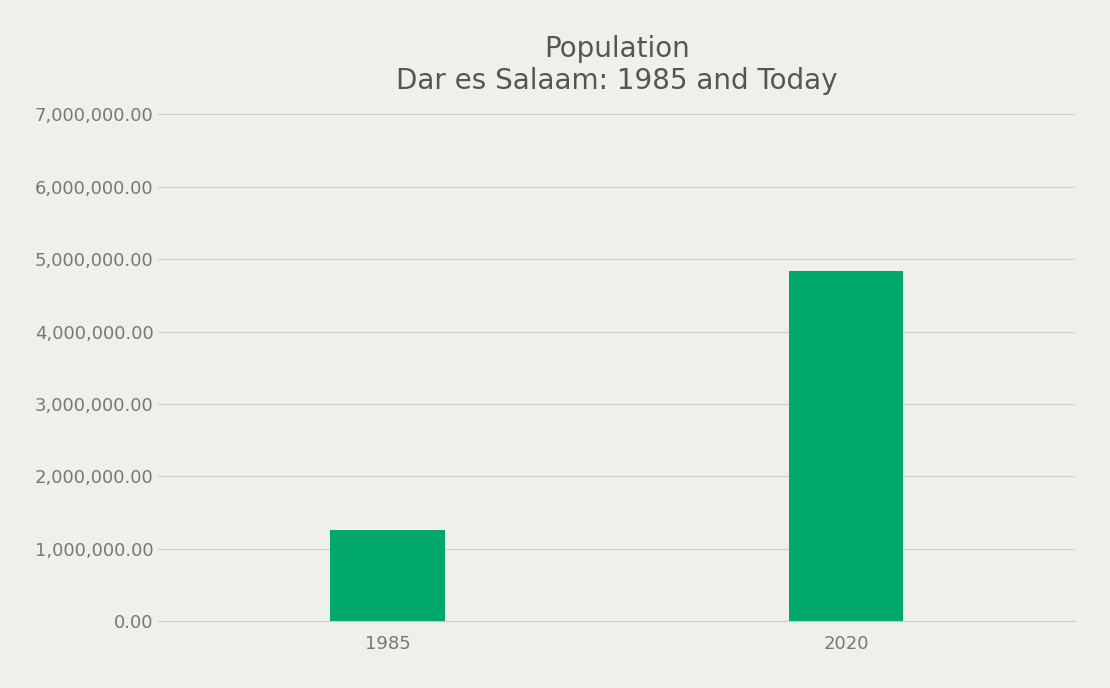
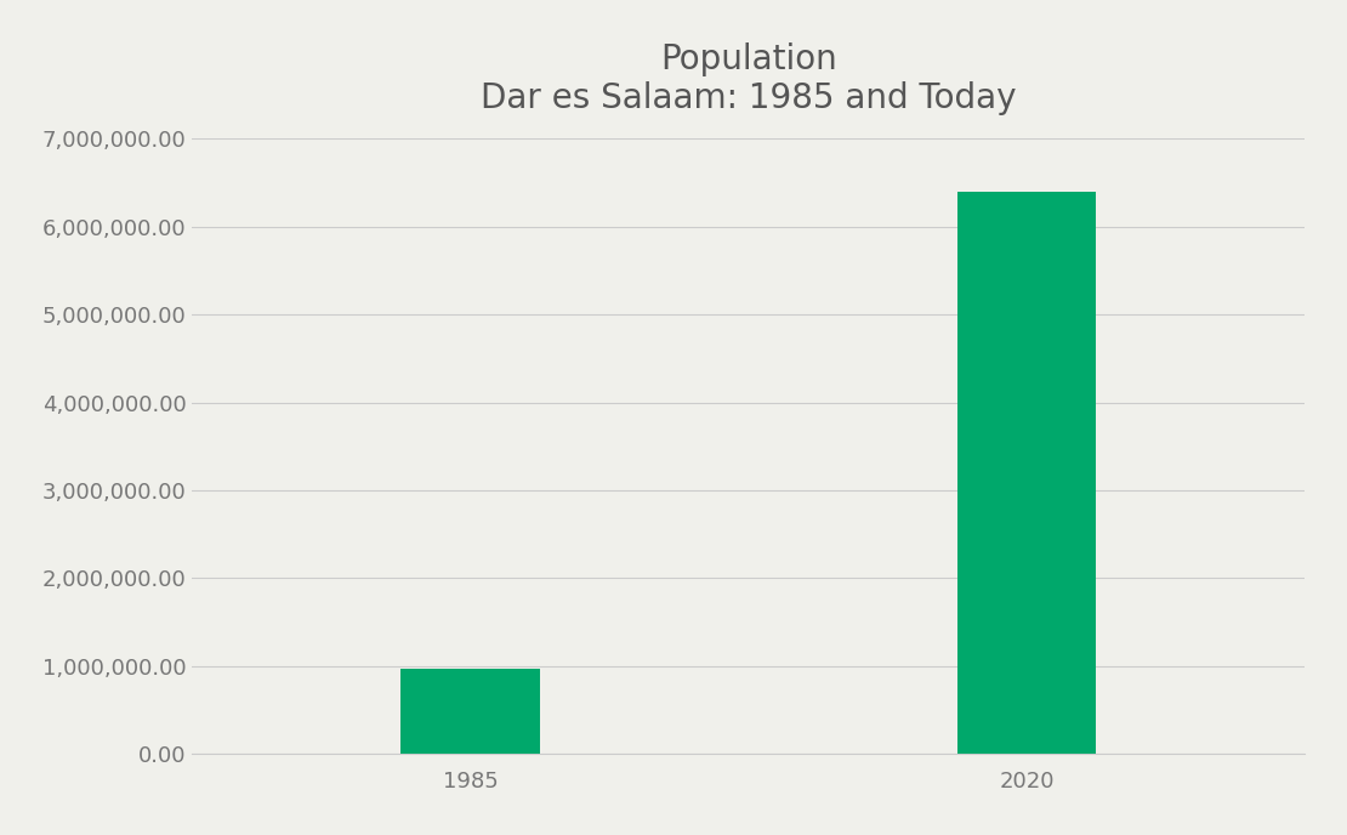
1985: 1,260,000 -> 970,000
2020: 4,840,000 -> 6,400,000
